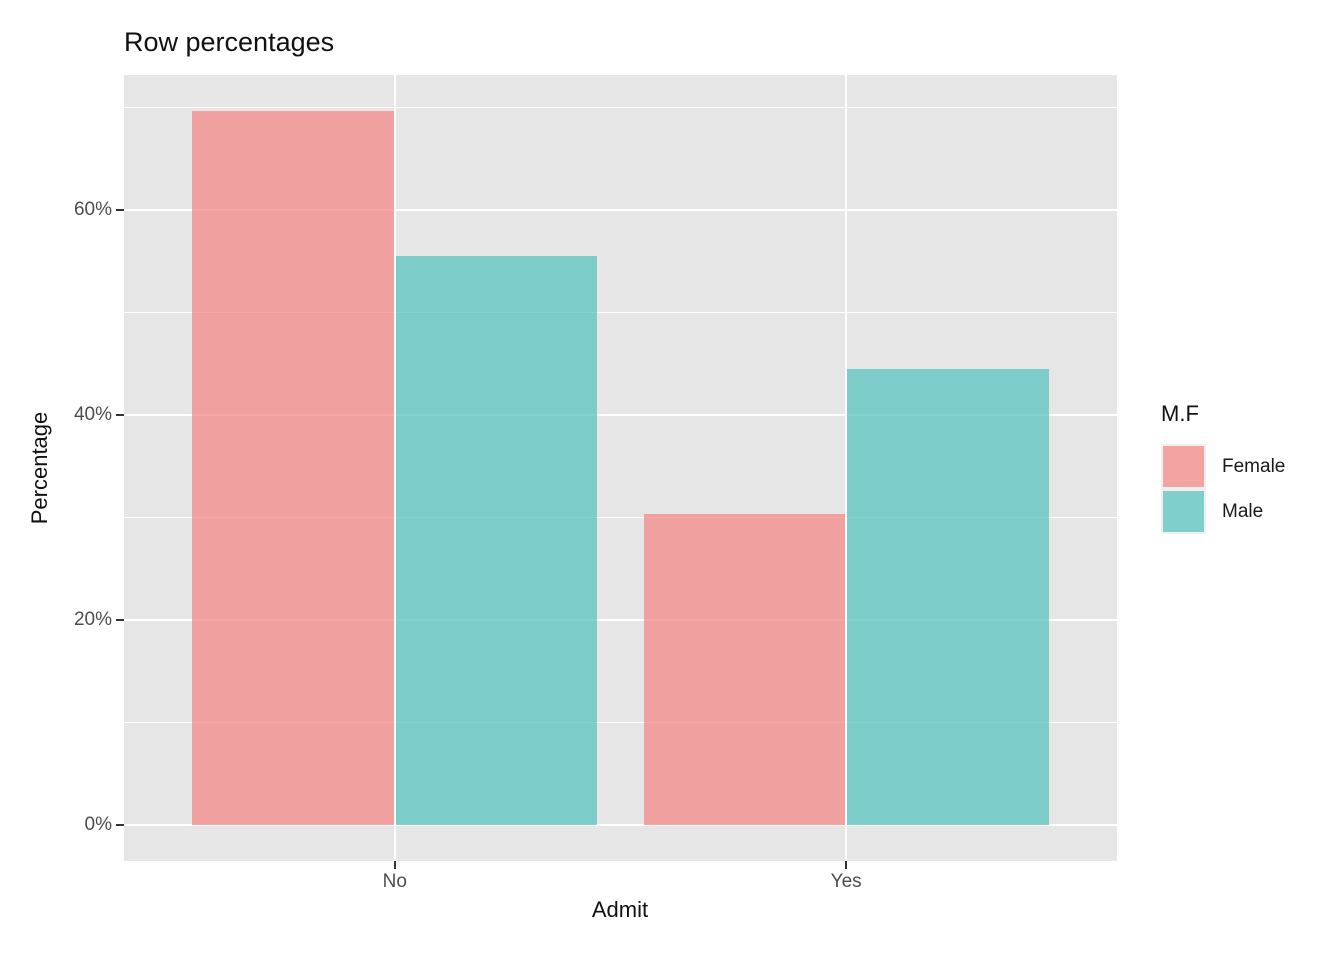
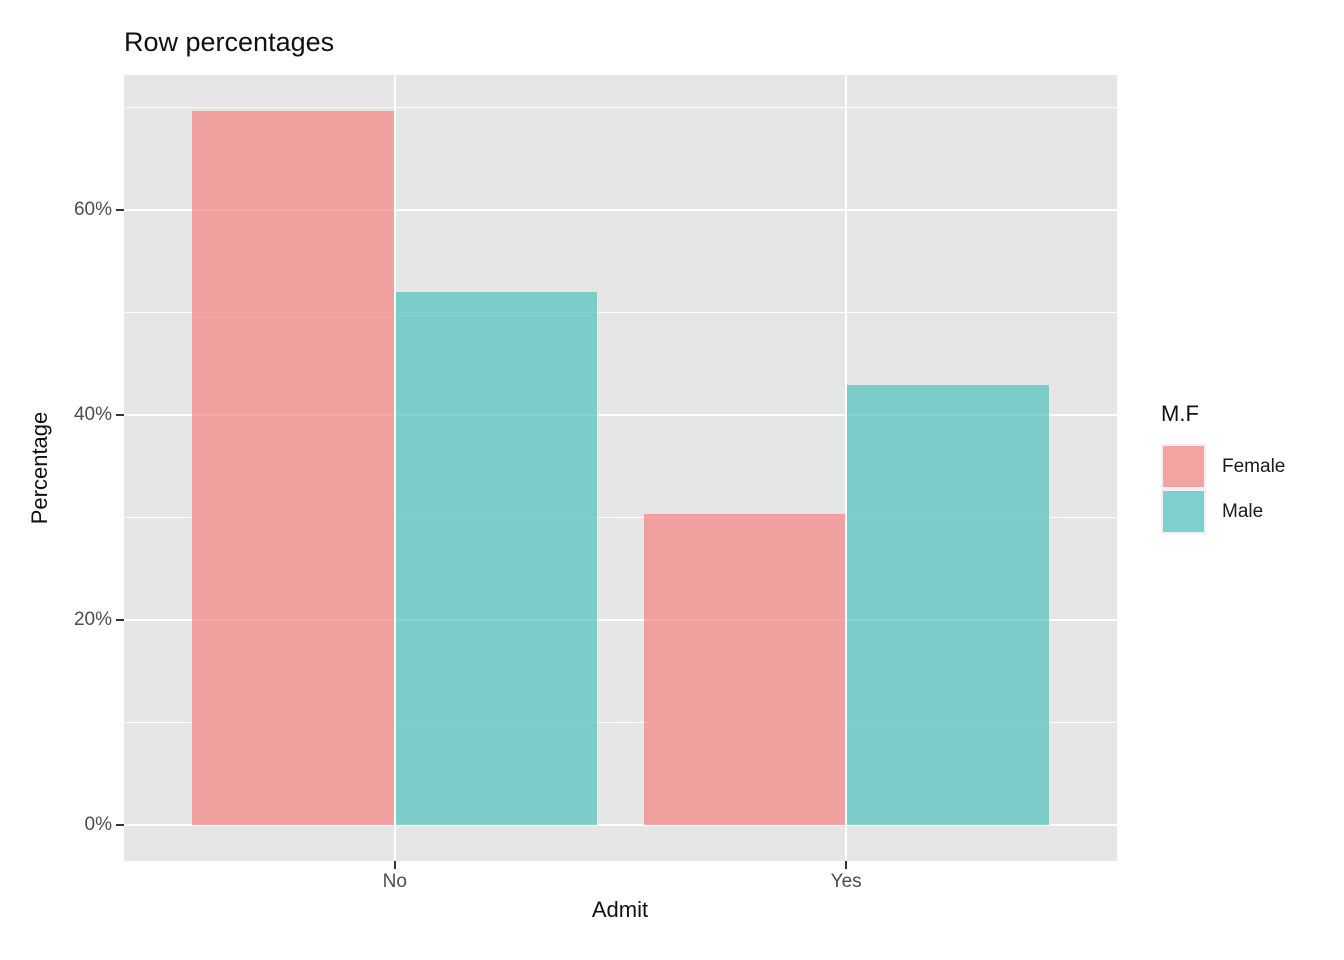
Male/No: 55.5% -> 52.0%
Male/Yes: 44.5% -> 42.9%
